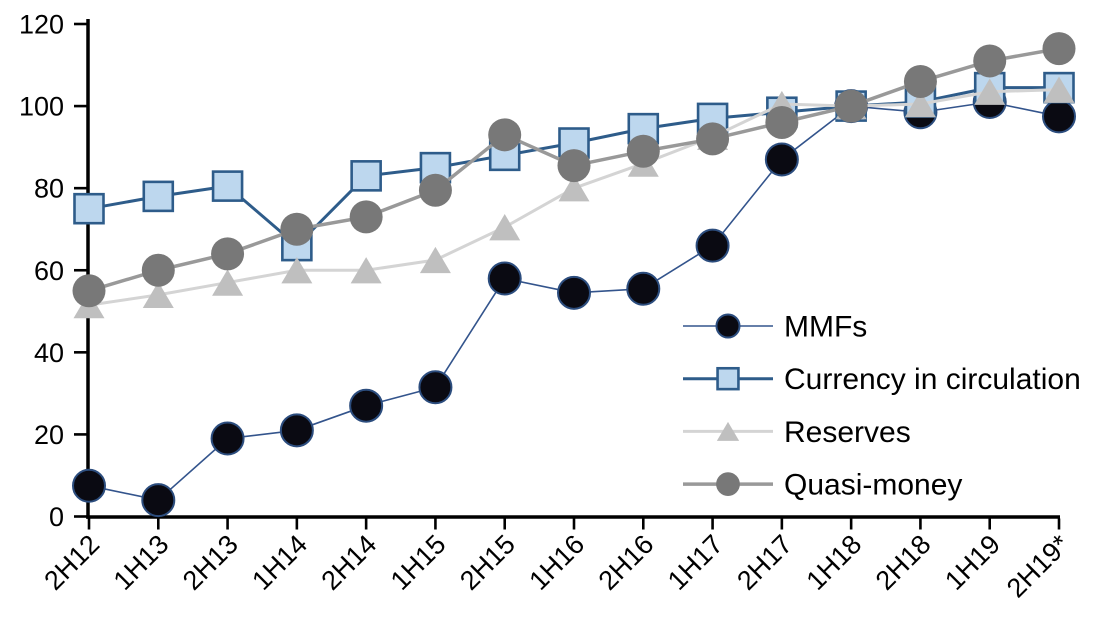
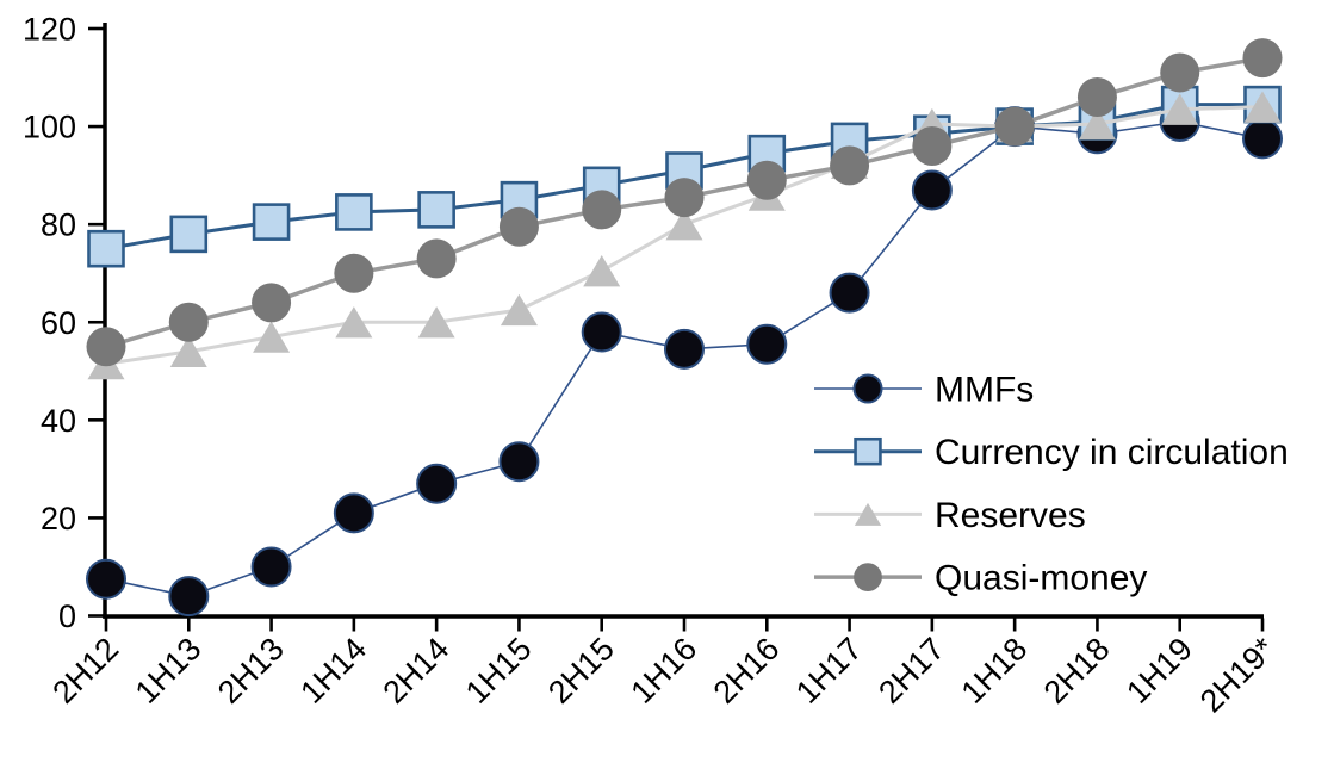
MMFs/2H13: 19 -> 10
Currency in circulation/1H14: 66 -> 82
Quasi-money/2H15: 93 -> 83
